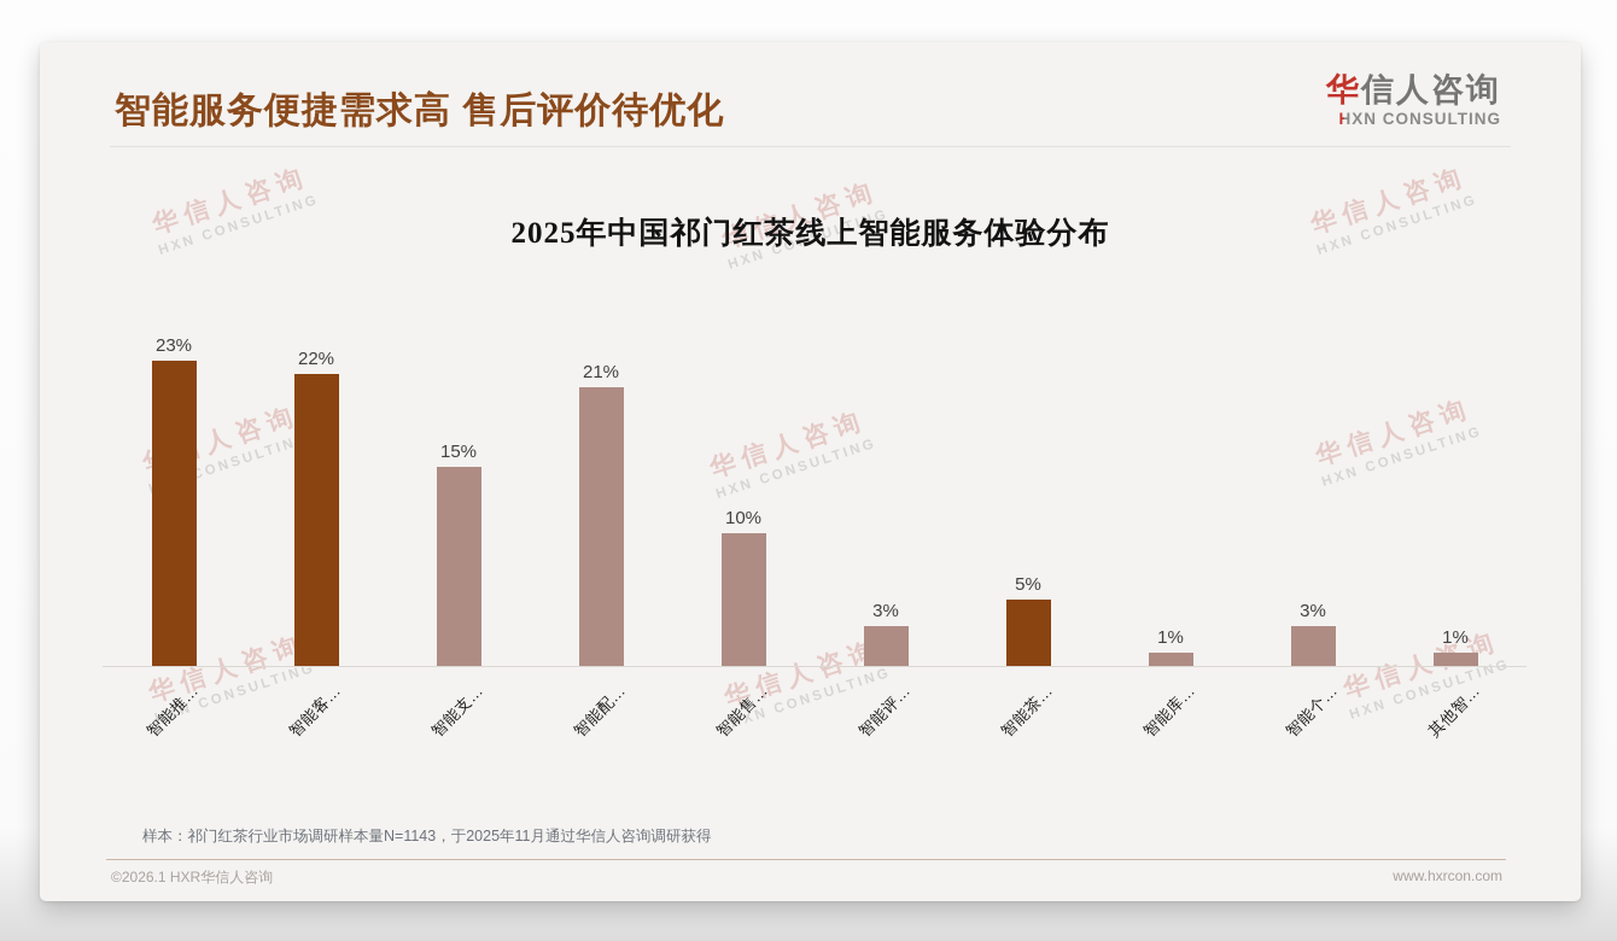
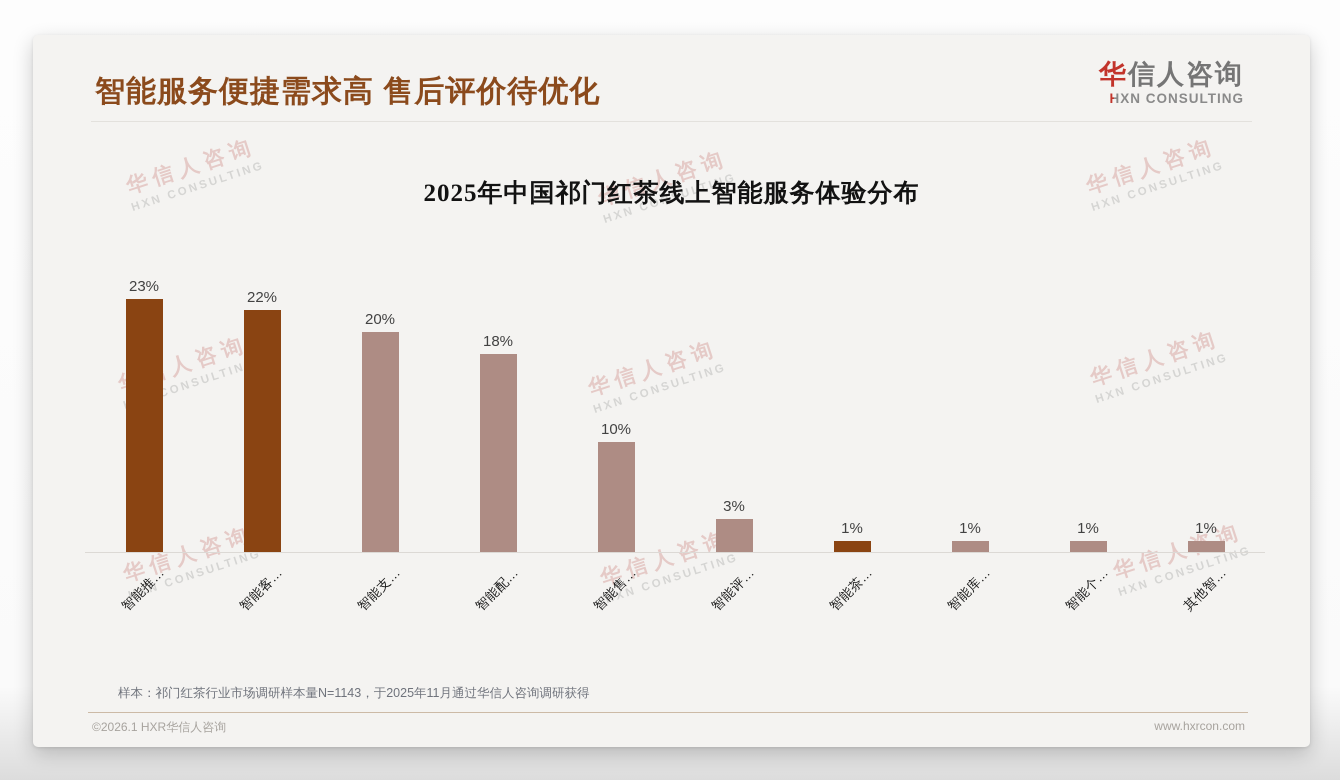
智能支…: 15% -> 20%
智能配…: 21% -> 18%
智能茶…: 5% -> 1%
智能个…: 3% -> 1%
